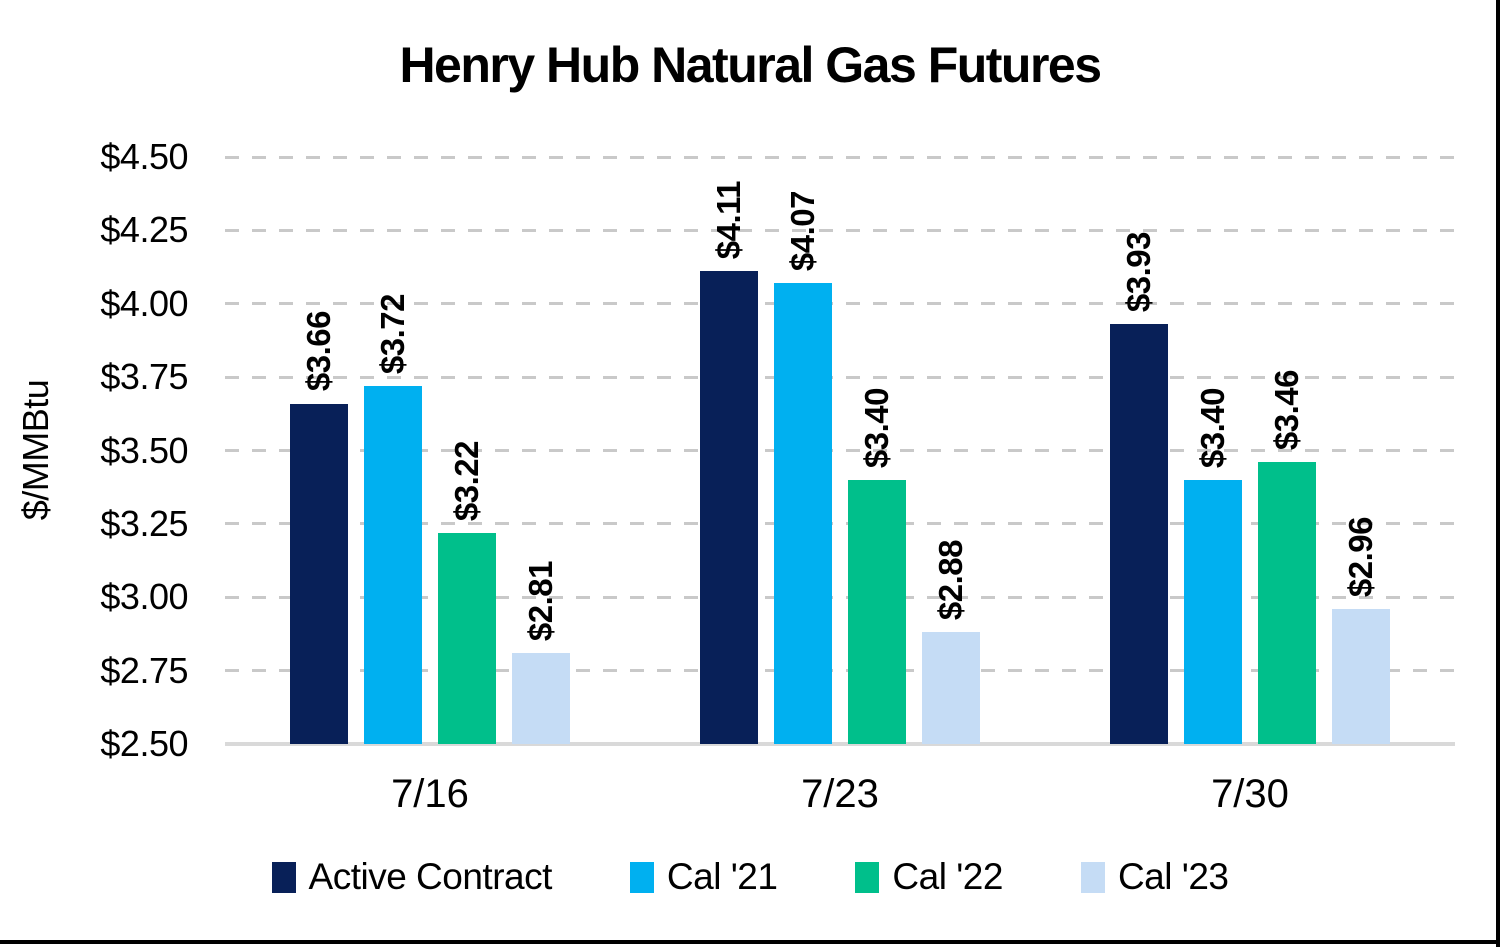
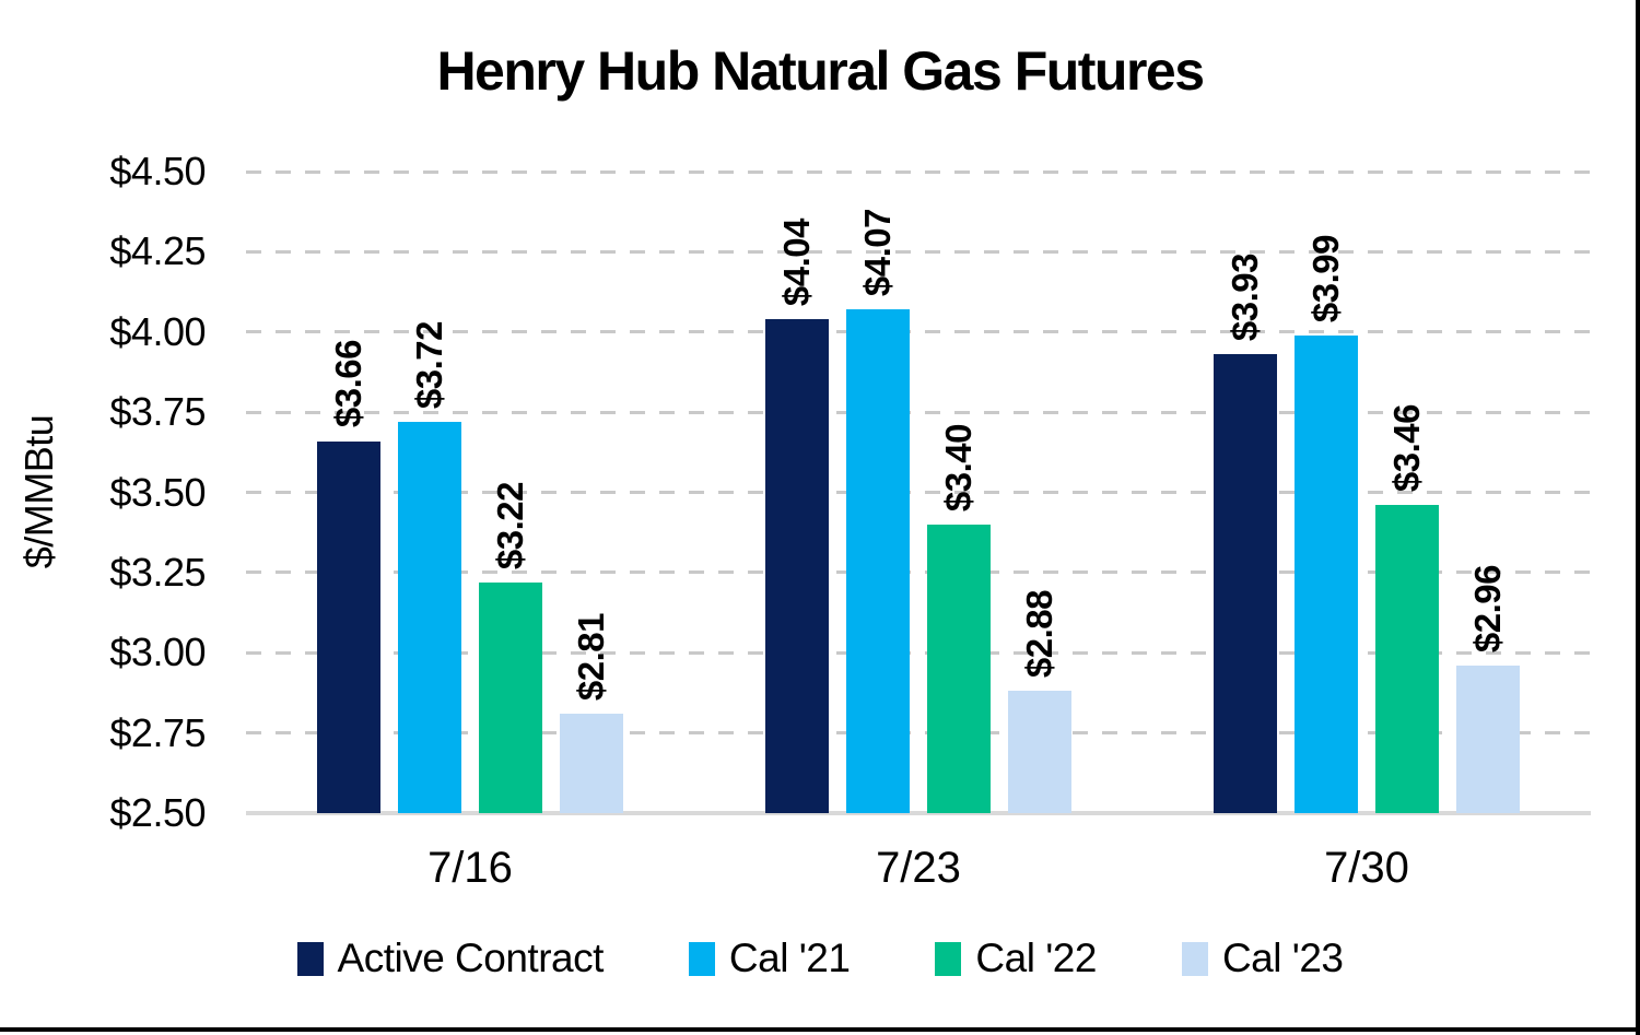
Active Contract/7/23: $4.11 -> $4.04
Cal '21/7/30: $3.40 -> $3.99
